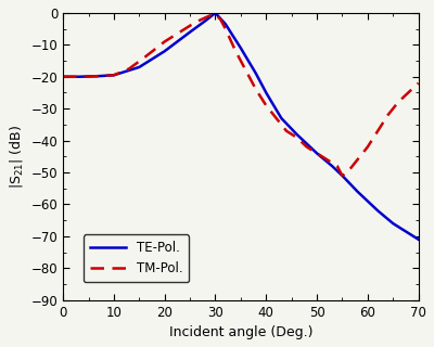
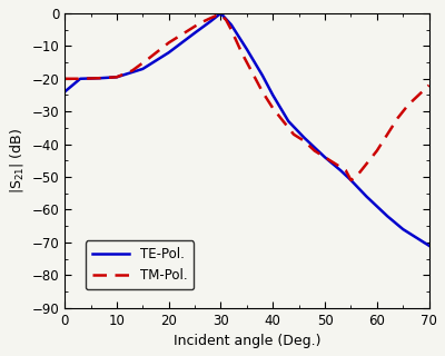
TE-Pol./0: -20.0 -> -24.0
